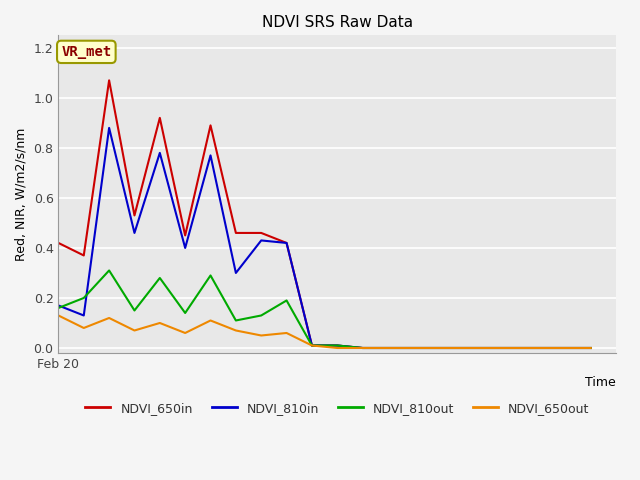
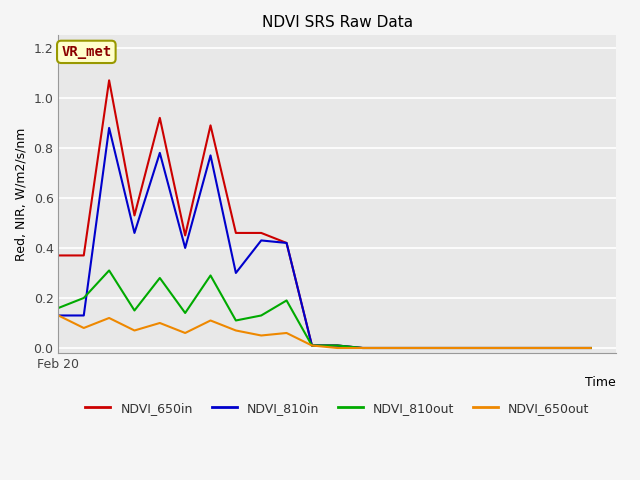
NDVI_650in/Feb 20: 0.42 -> 0.37
NDVI_810in/Feb 20: 0.17 -> 0.13
